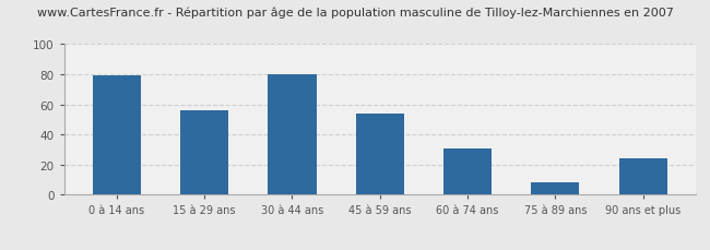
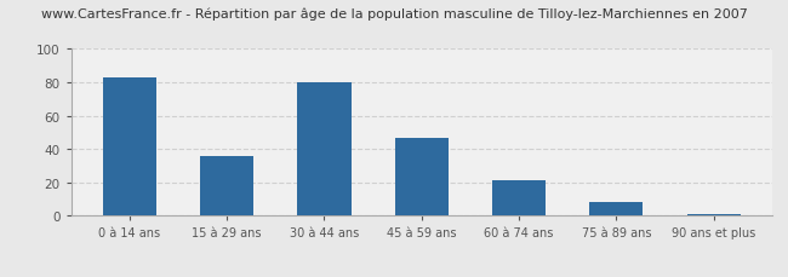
0 à 14 ans: 79 -> 83
15 à 29 ans: 56 -> 36
45 à 59 ans: 54 -> 47
60 à 74 ans: 31 -> 21
90 ans et plus: 24 -> 1
